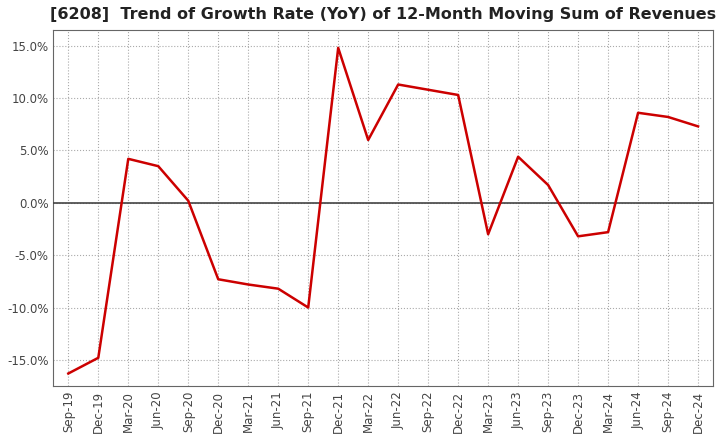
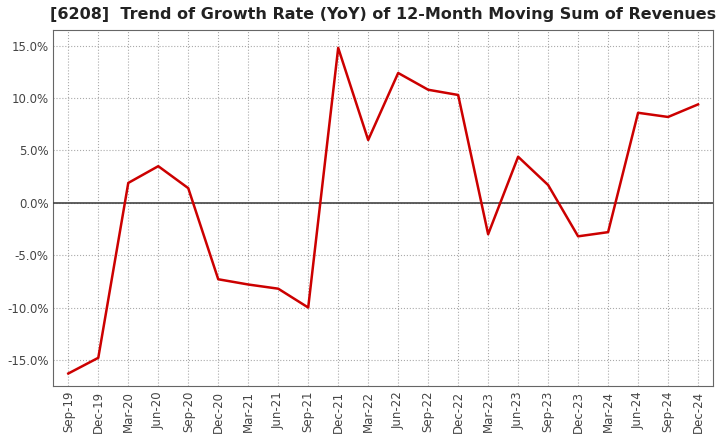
Mar-20: 4.2% -> 1.9%
Sep-20: 0.2% -> 1.4%
Jun-22: 11.3% -> 12.4%
Dec-24: 7.3% -> 9.4%
